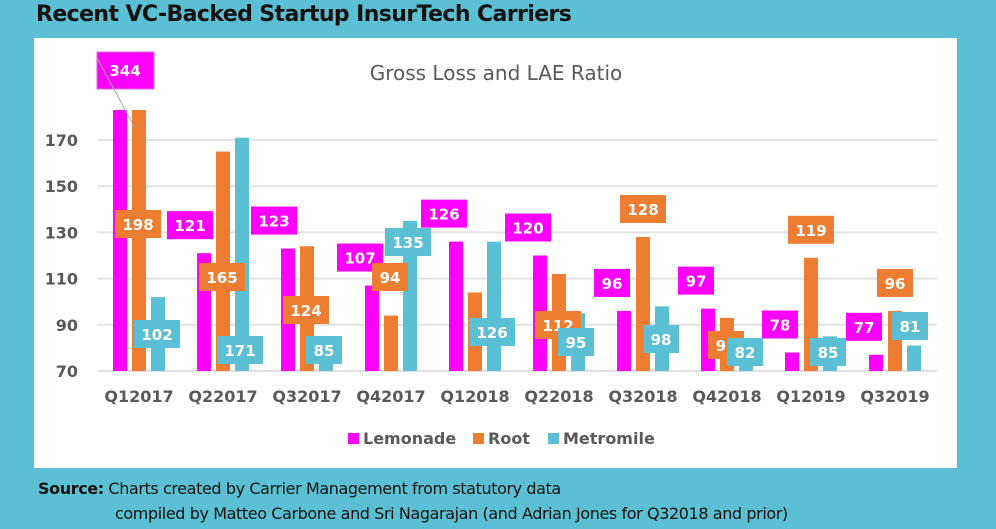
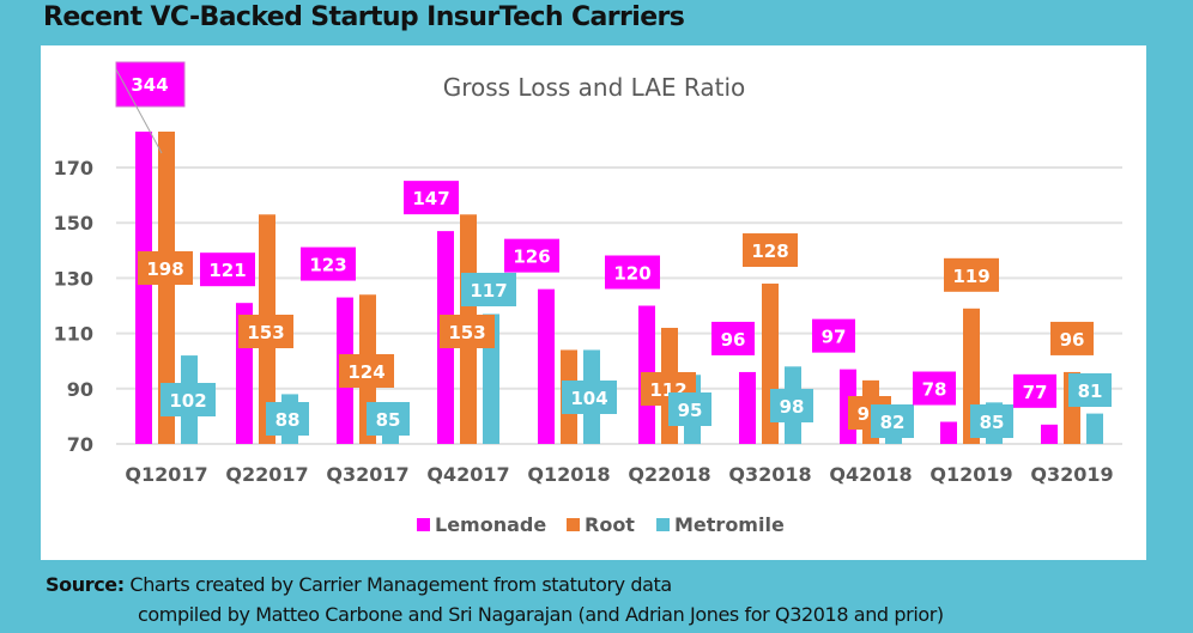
Root/Q22017: 165 -> 153
Metromile/Q22017: 171 -> 88
Lemonade/Q42017: 107 -> 147
Root/Q42017: 94 -> 153
Metromile/Q42017: 135 -> 117
Metromile/Q12018: 126 -> 104
